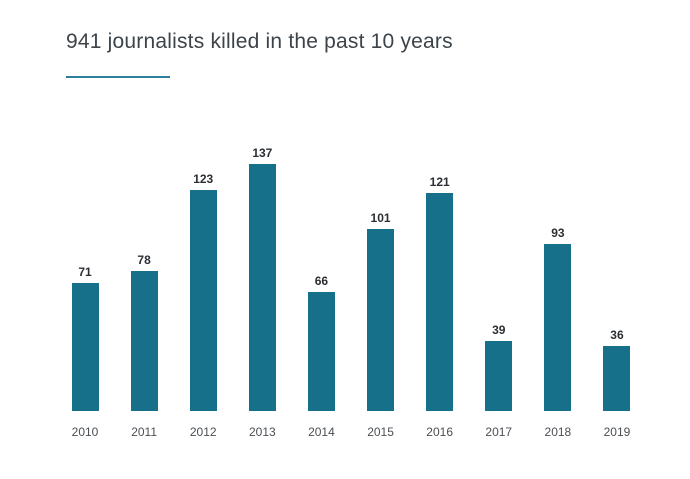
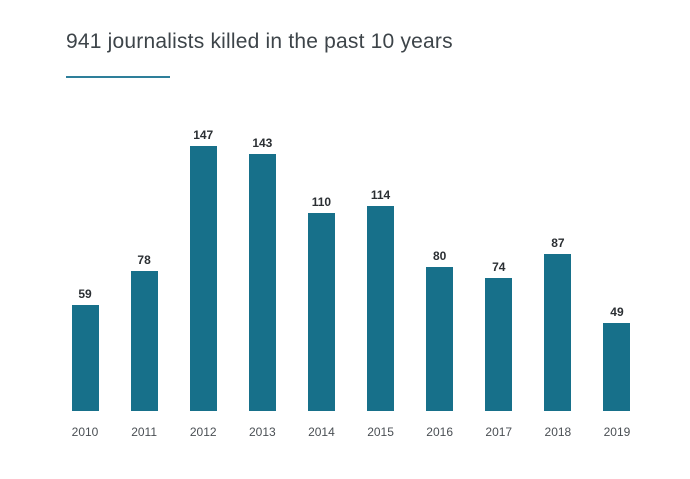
2010: 71 -> 59
2012: 123 -> 147
2013: 137 -> 143
2014: 66 -> 110
2015: 101 -> 114
2016: 121 -> 80
2017: 39 -> 74
2018: 93 -> 87
2019: 36 -> 49
